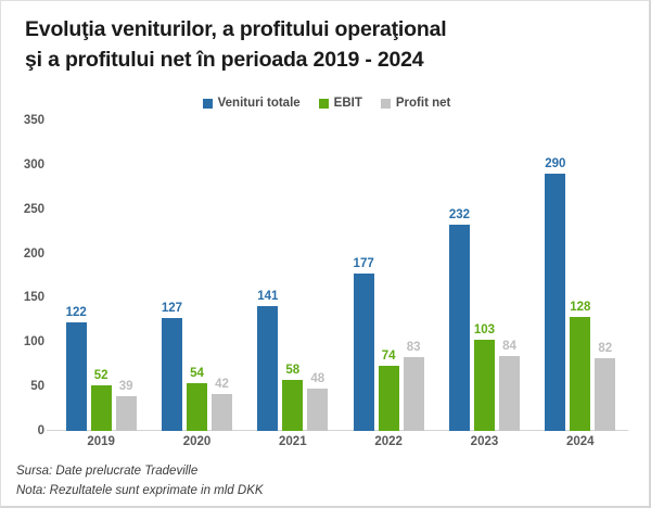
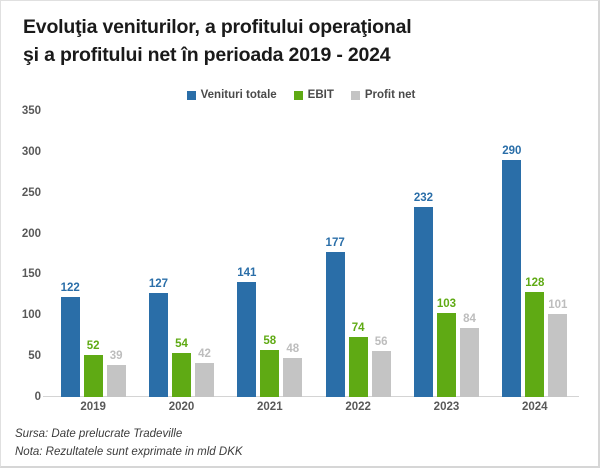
Profit net/2022: 83 -> 56
Profit net/2024: 82 -> 101
